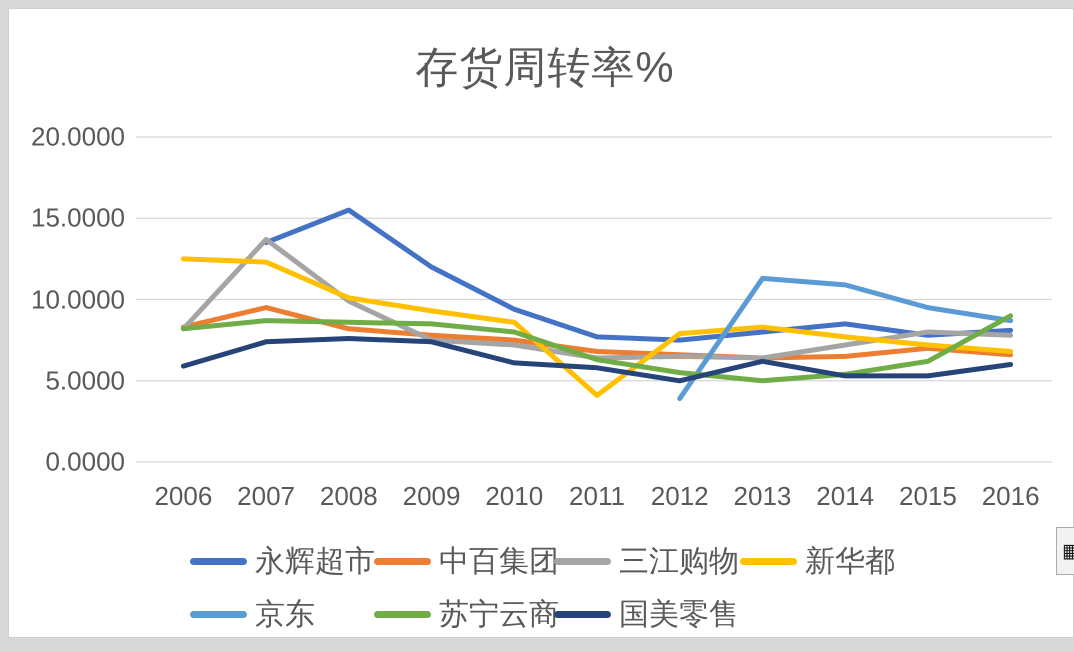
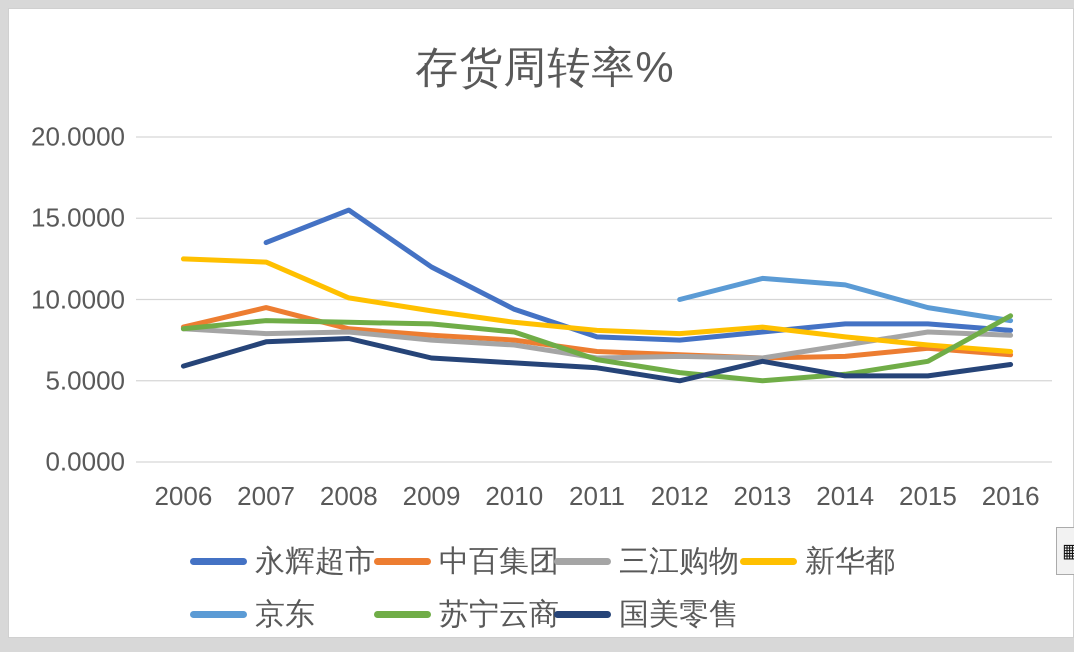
三江购物/2007: 13.7 -> 7.9
三江购物/2008: 9.9 -> 8.0
国美零售/2009: 7.4 -> 6.4
新华都/2011: 4.1 -> 8.1
京东/2012: 3.9 -> 10.0
永辉超市/2015: 7.8 -> 8.5
